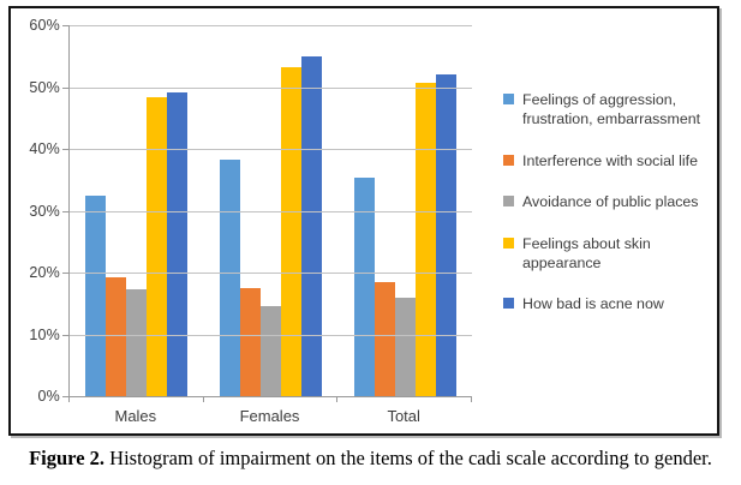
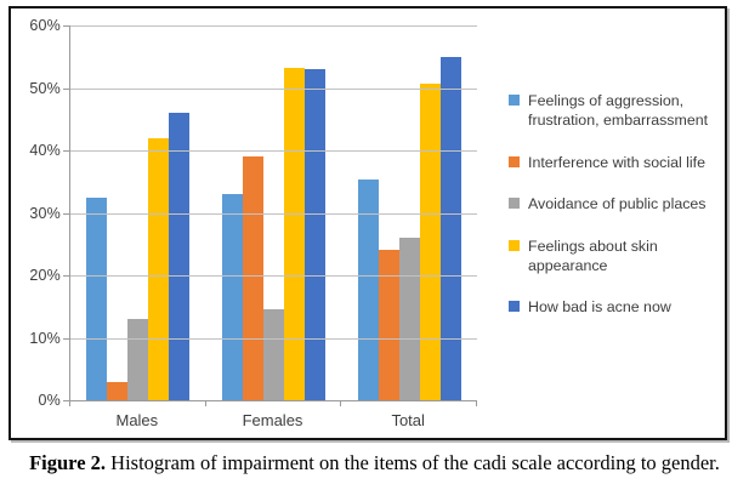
Interference with social life/Males: 19% -> 3%
Avoidance of public places/Males: 17% -> 13%
Feelings about skin appearance/Males: 48% -> 42%
How bad is acne now/Males: 49% -> 46%
Feelings of aggression, frustration, embarrassment/Females: 38% -> 33%
Interference with social life/Females: 17% -> 39%
How bad is acne now/Females: 55% -> 53%
Interference with social life/Total: 18% -> 24%
Avoidance of public places/Total: 16% -> 26%
How bad is acne now/Total: 52% -> 55%
